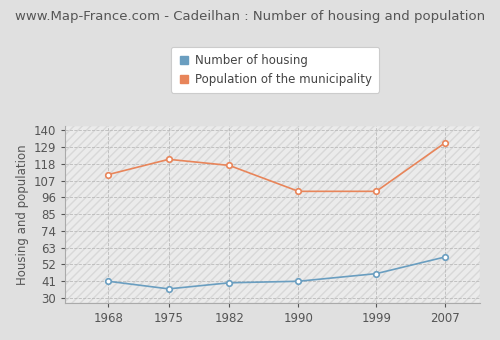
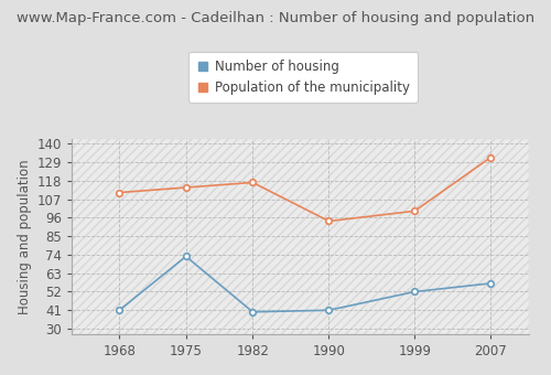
Number of housing/1975: 36 -> 73
Population of the municipality/1975: 121 -> 114
Population of the municipality/1990: 100 -> 94
Number of housing/1999: 46 -> 52
